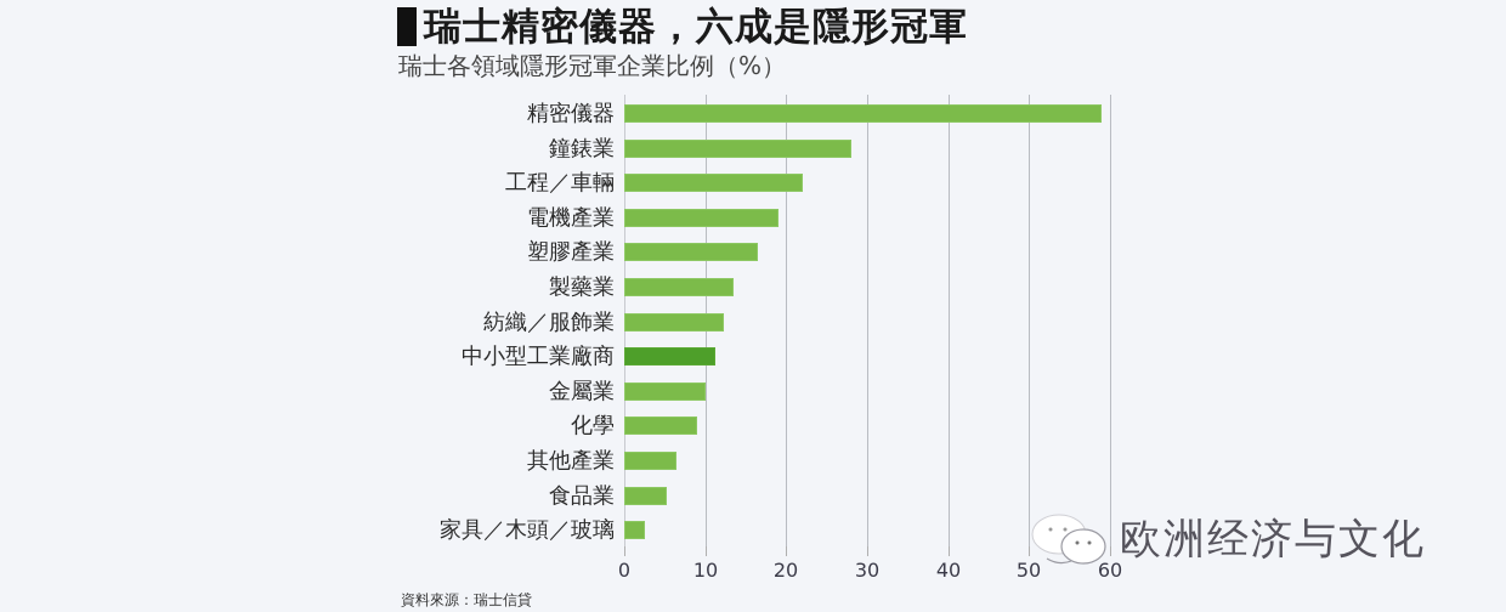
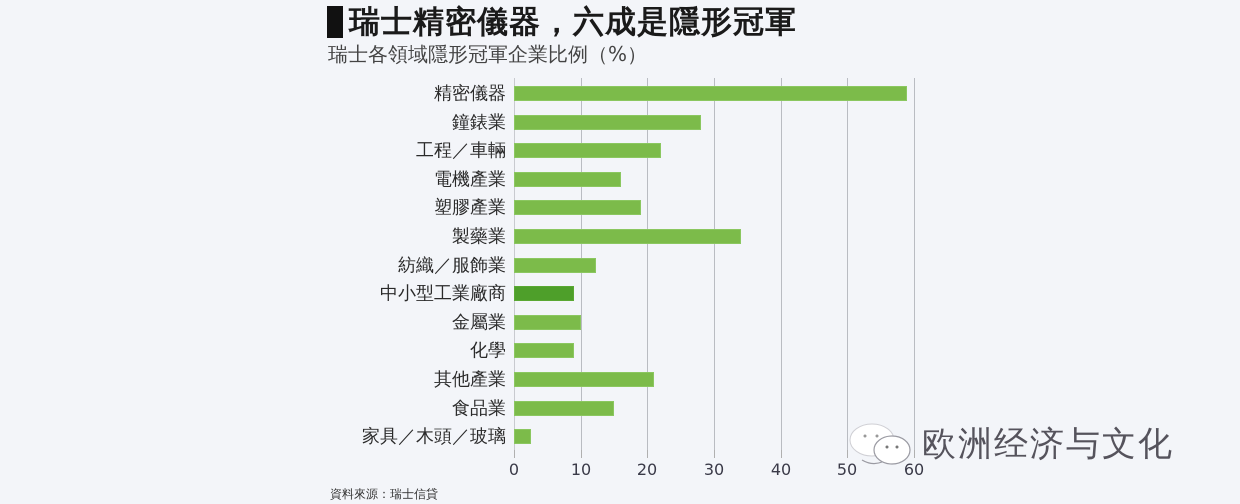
電機產業: 19 -> 16
塑膠產業: 16 -> 19
製藥業: 14 -> 34
中小型工業廠商: 11 -> 9
其他產業: 6 -> 21
食品業: 5 -> 15
